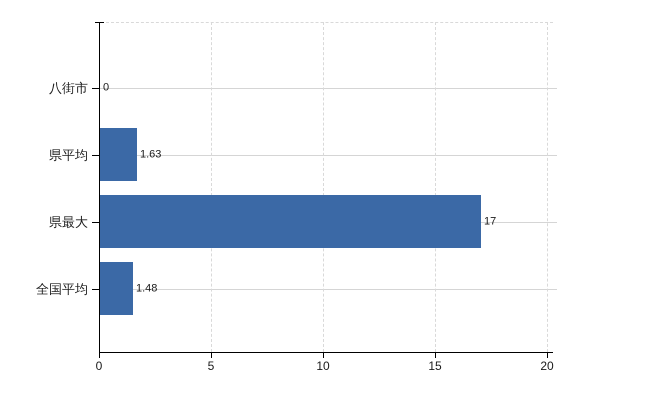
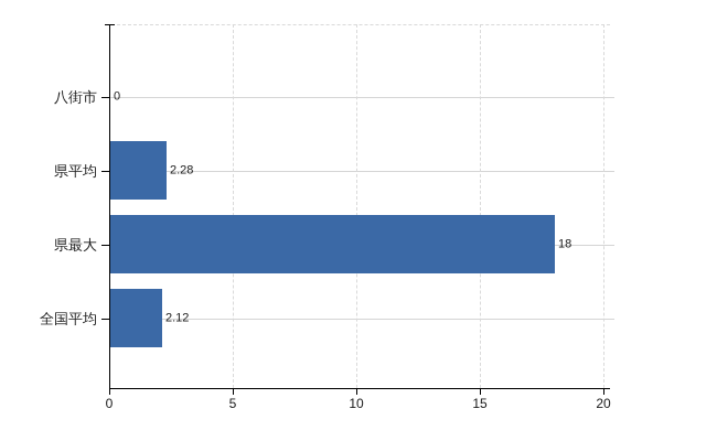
県平均: 1.63 -> 2.28
県最大: 17 -> 18
全国平均: 1.48 -> 2.12
